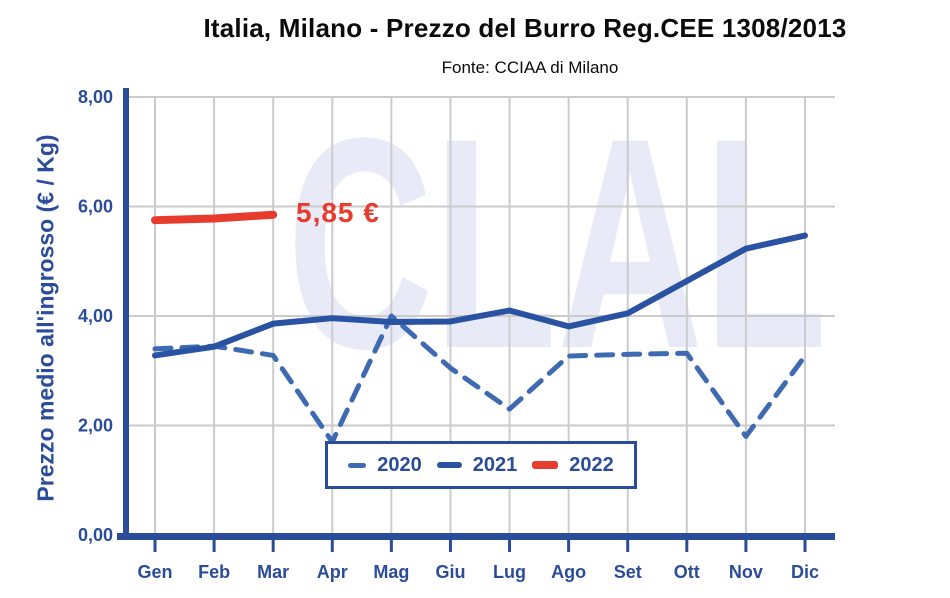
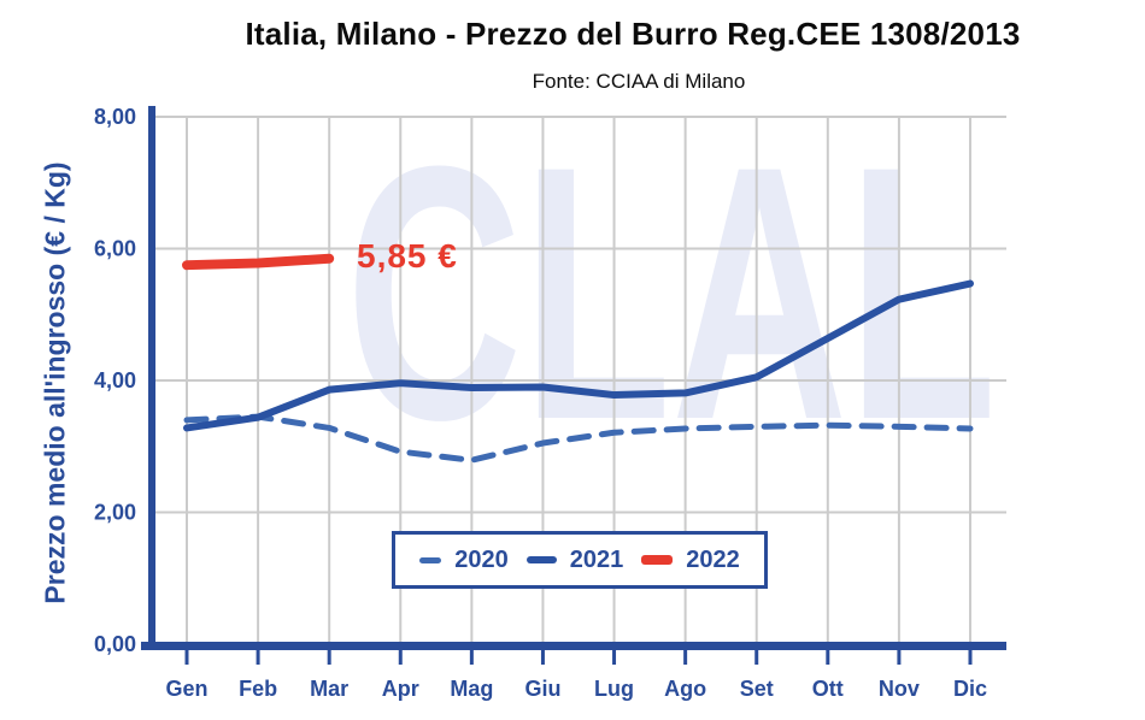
2020/Apr: 1,7 -> 2,9
2020/Mag: 4,0 -> 2,8
2020/Lug: 2,3 -> 3,2
2021/Lug: 4,1 -> 3,8
2020/Nov: 1,8 -> 3,3
